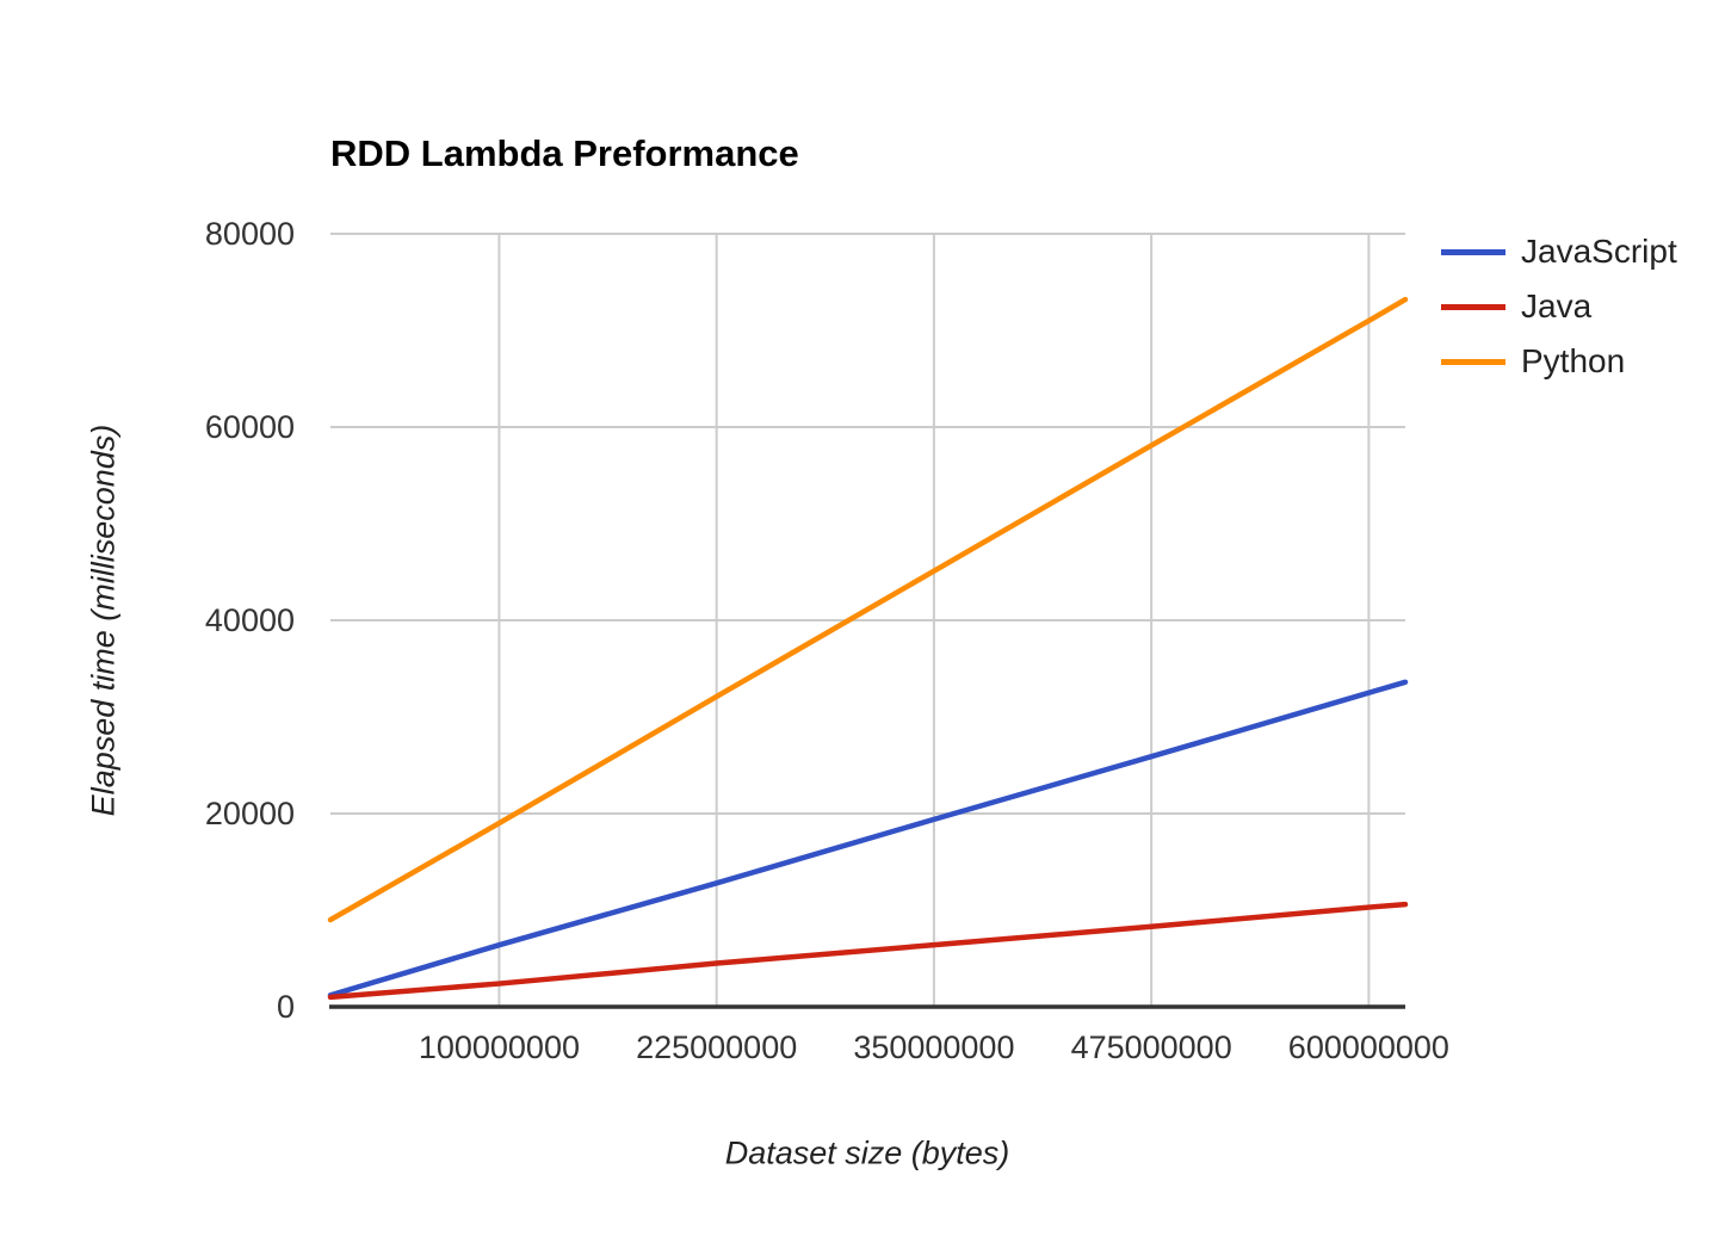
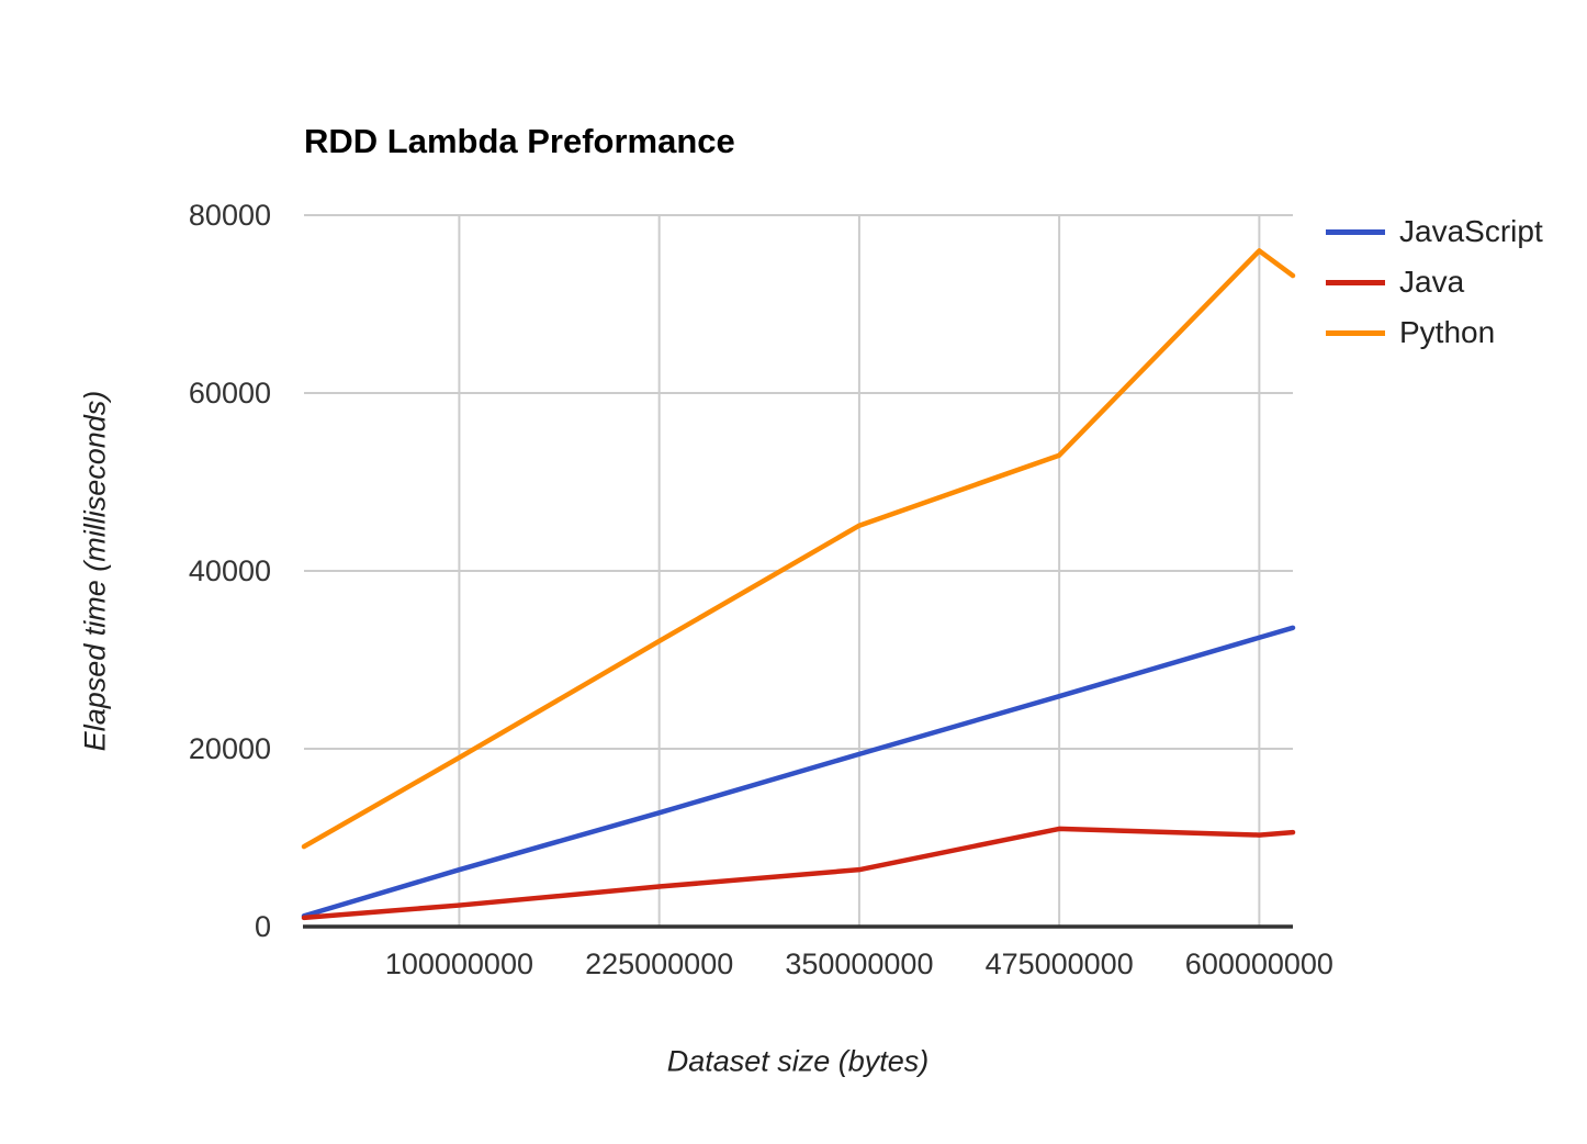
Java/475000000: 8000 -> 11000
Python/475000000: 58000 -> 53000
Python/600000000: 71000 -> 76000
